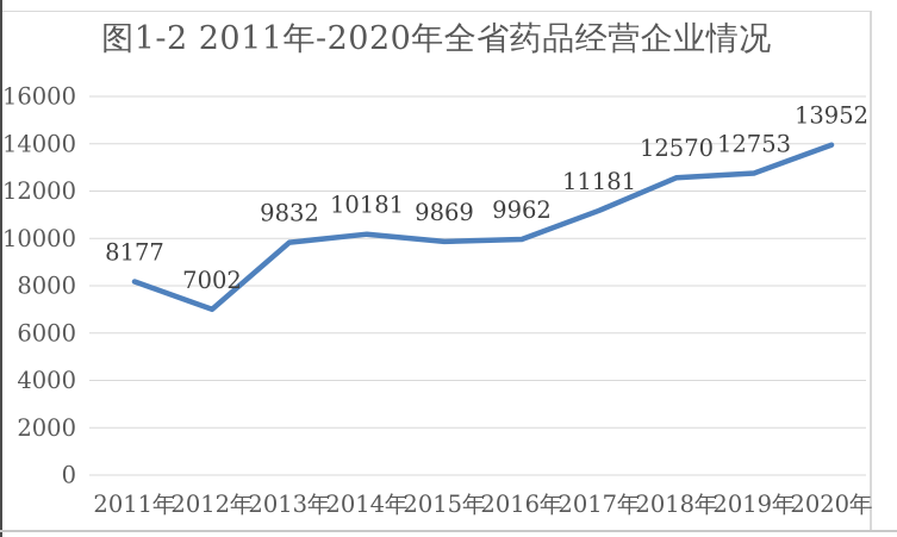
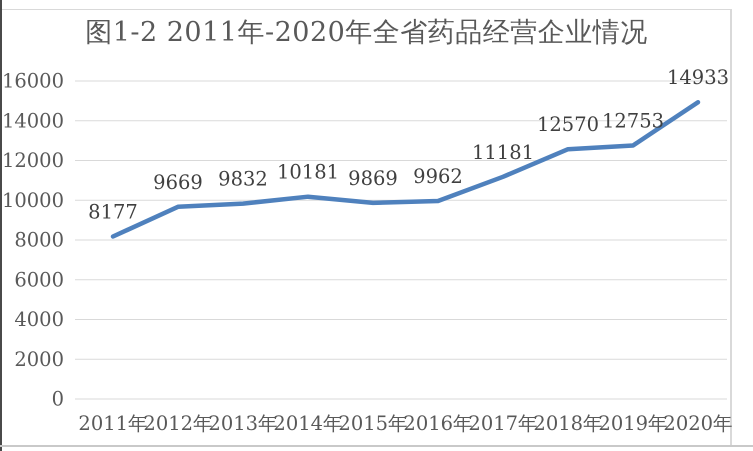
2012年: 7002 -> 9669
2020年: 13952 -> 14933
